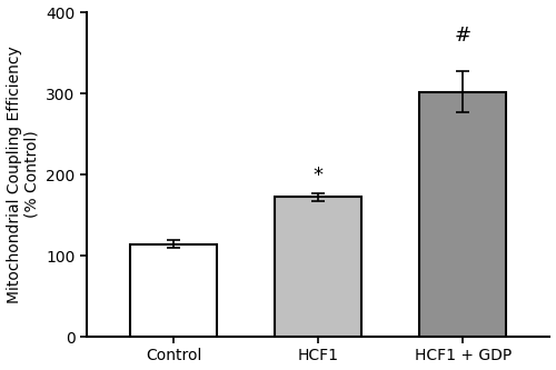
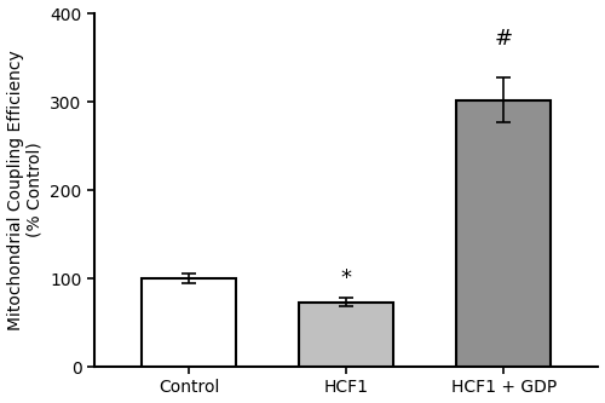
Control: 114 -> 100
HCF1: 172 -> 73
